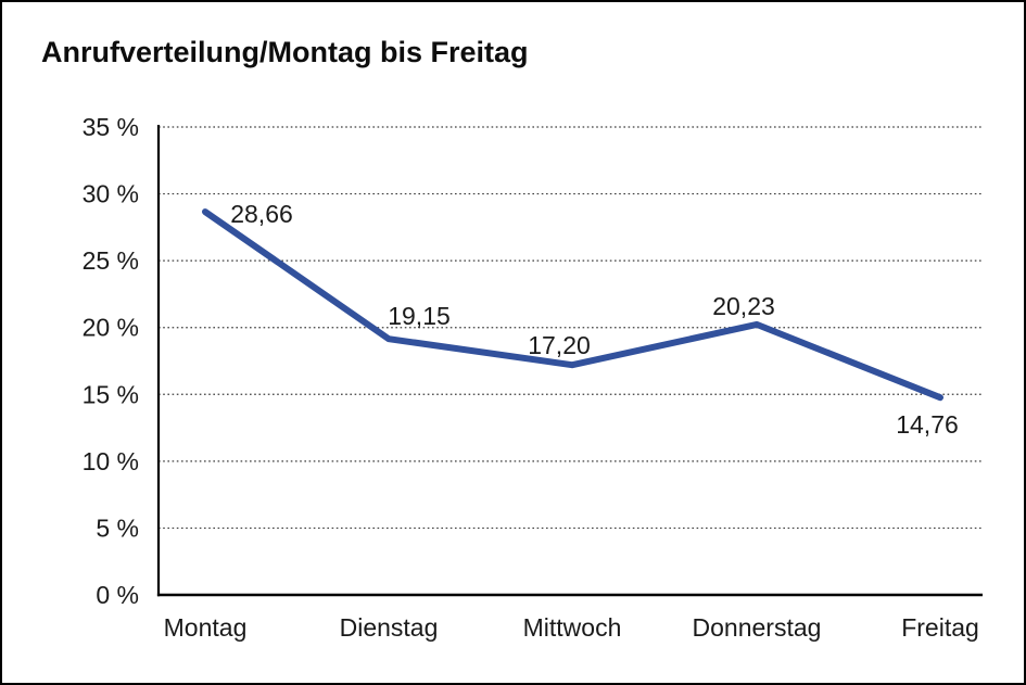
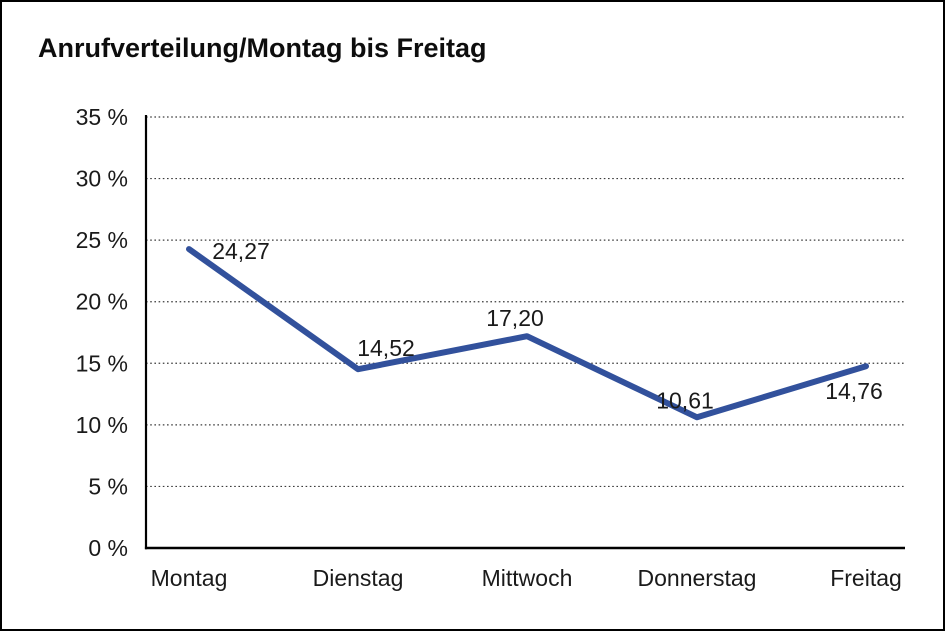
Montag: 28,66 -> 24,27
Dienstag: 19,15 -> 14,52
Donnerstag: 20,23 -> 10,61
